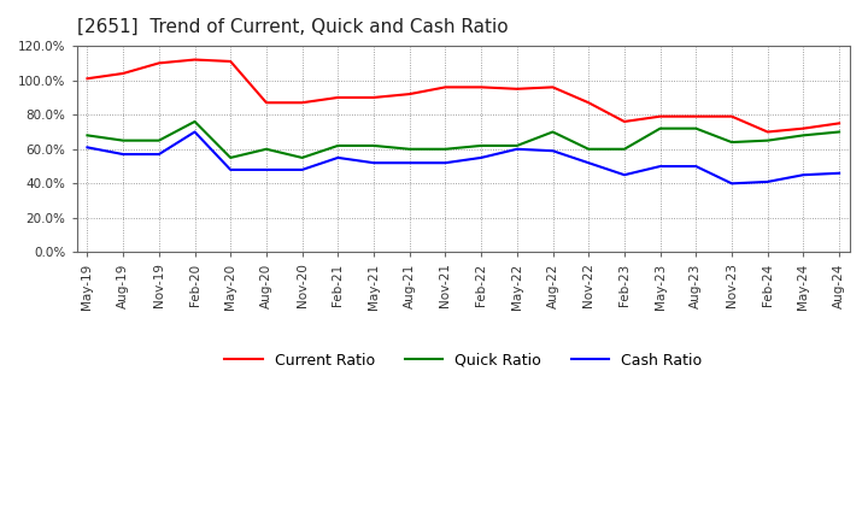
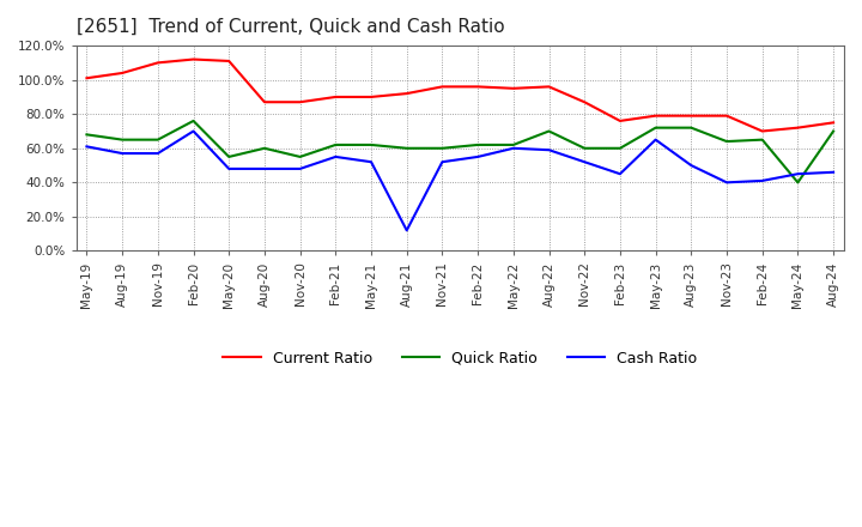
Cash Ratio/Aug-21: 52% -> 12%
Cash Ratio/May-23: 50% -> 65%
Quick Ratio/May-24: 68% -> 40%
